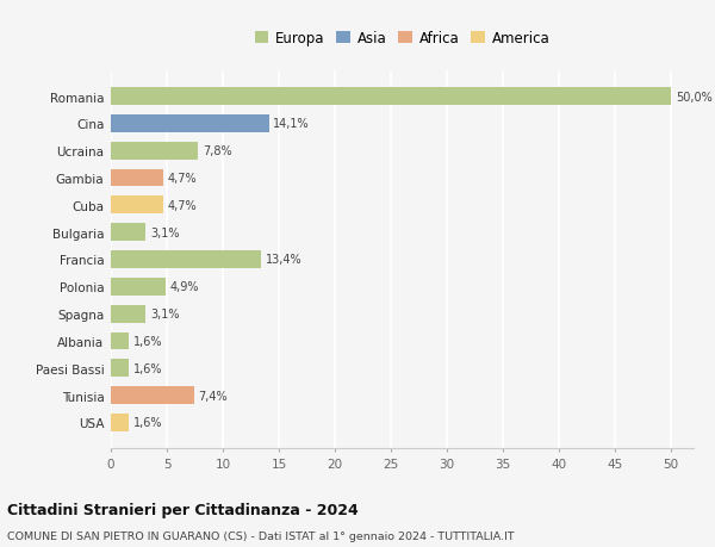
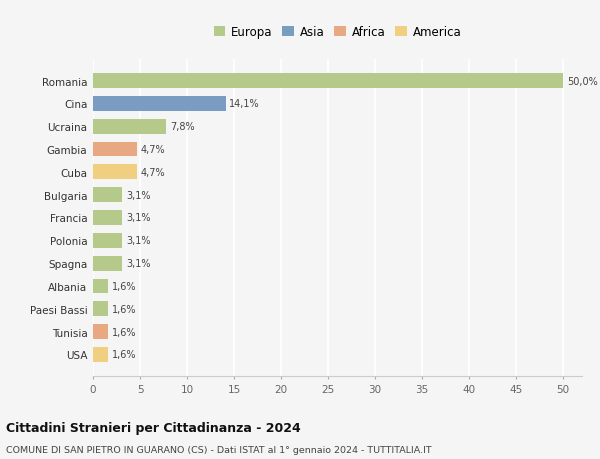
Francia: 13,4% -> 3,1%
Polonia: 4,9% -> 3,1%
Tunisia: 7,4% -> 1,6%
